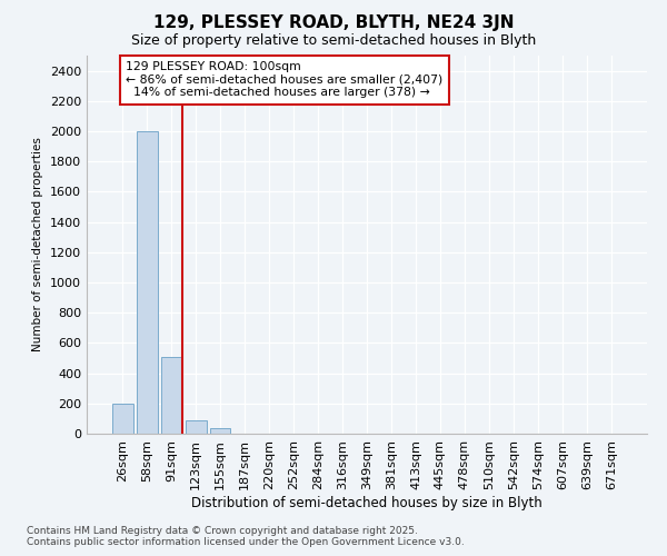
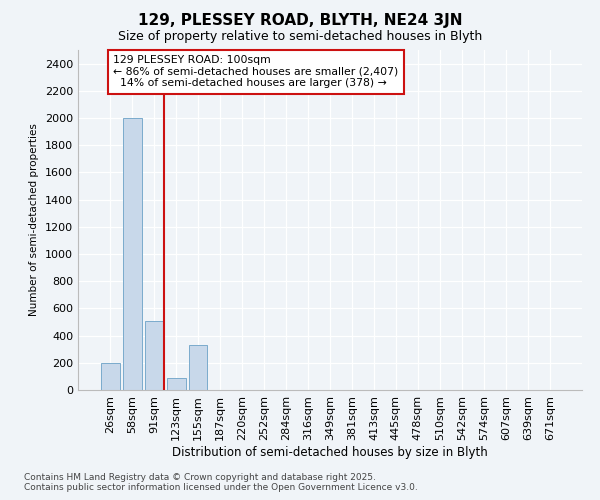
155sqm: 40 -> 330
